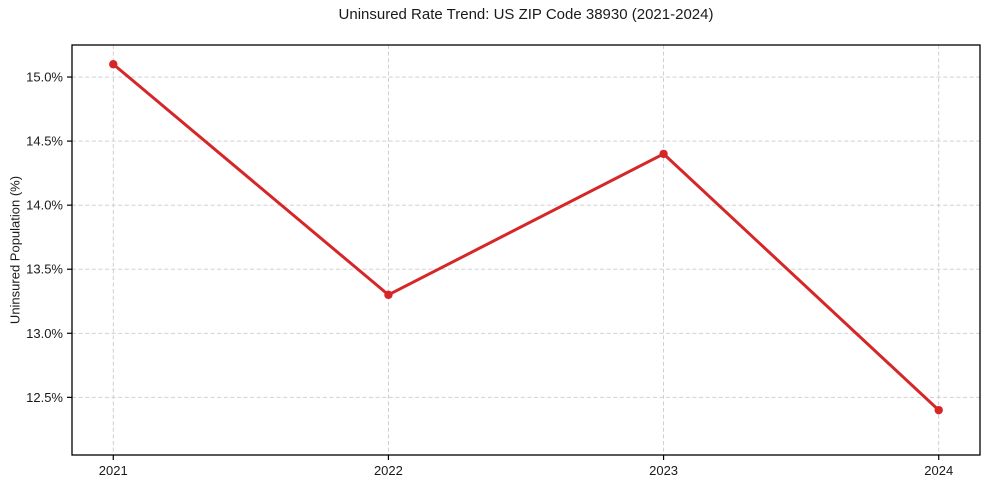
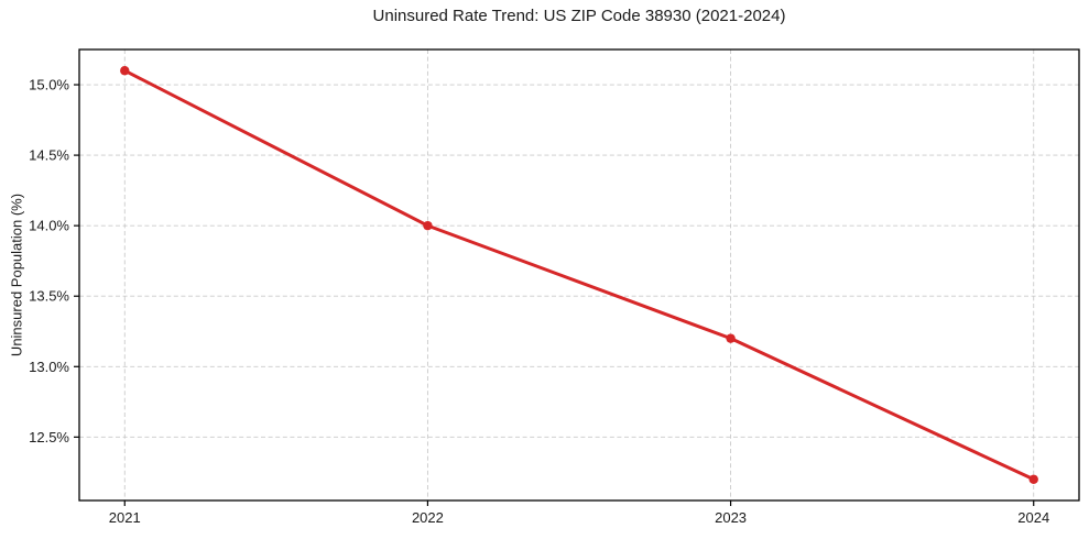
2022: 13.3% -> 14.0%
2023: 14.4% -> 13.2%
2024: 12.4% -> 12.2%
